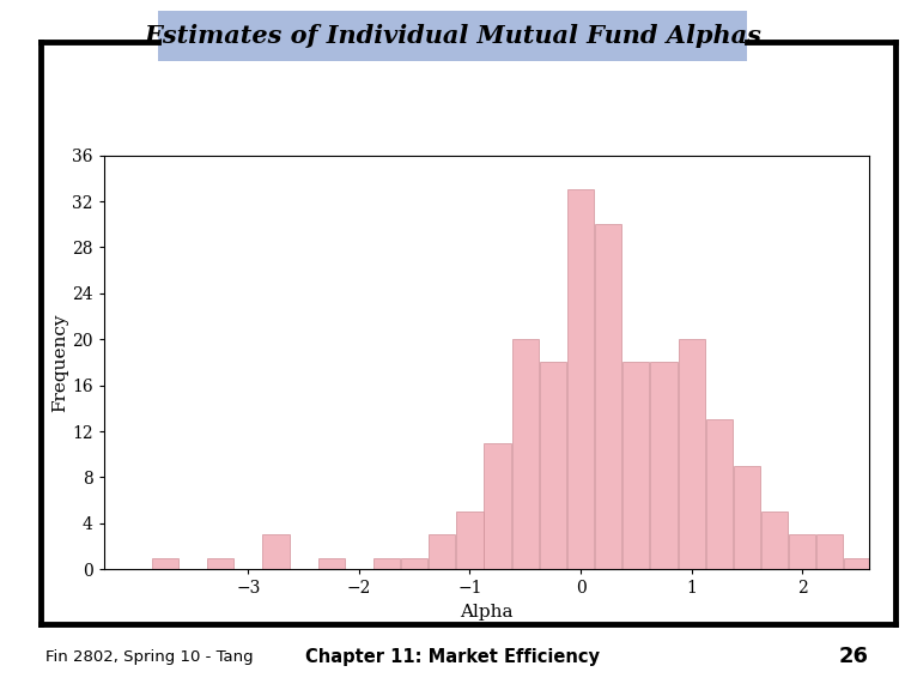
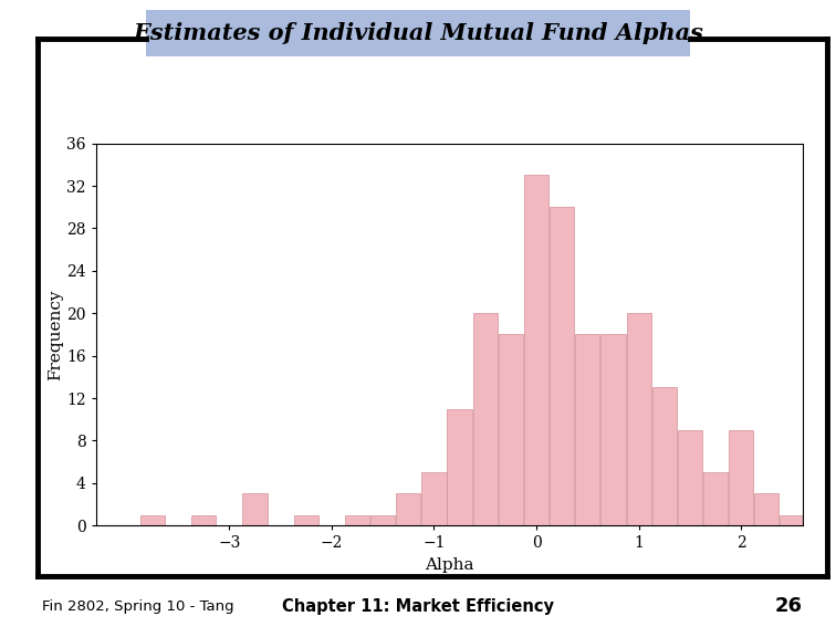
2: 3 -> 9
